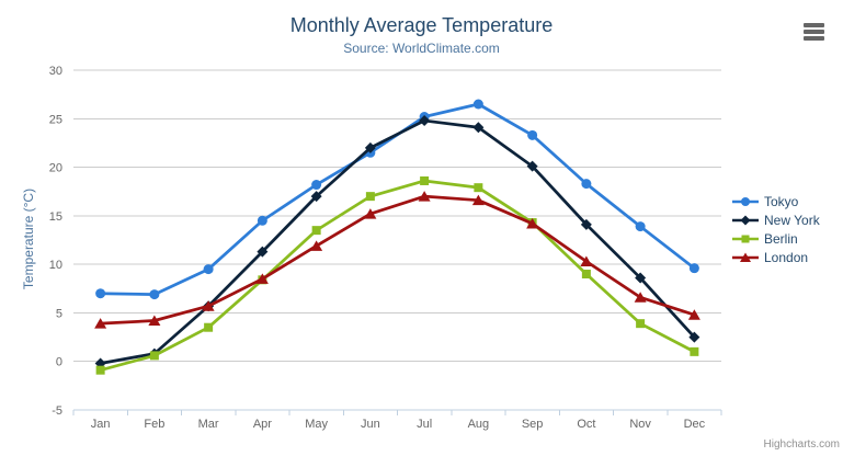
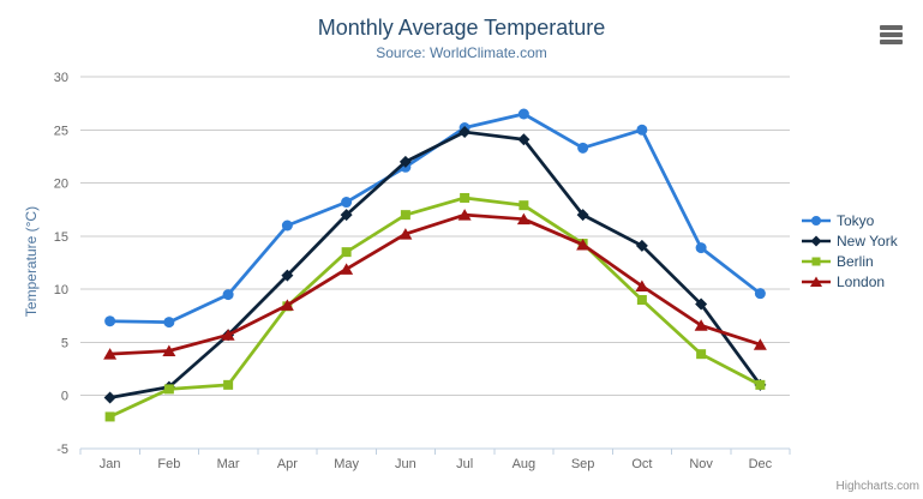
Berlin/Jan: -1 -> -2
Berlin/Mar: 4 -> 1
Tokyo/Apr: 14 -> 16
New York/Sep: 20 -> 17
Tokyo/Oct: 18 -> 25
New York/Dec: 2 -> 1
